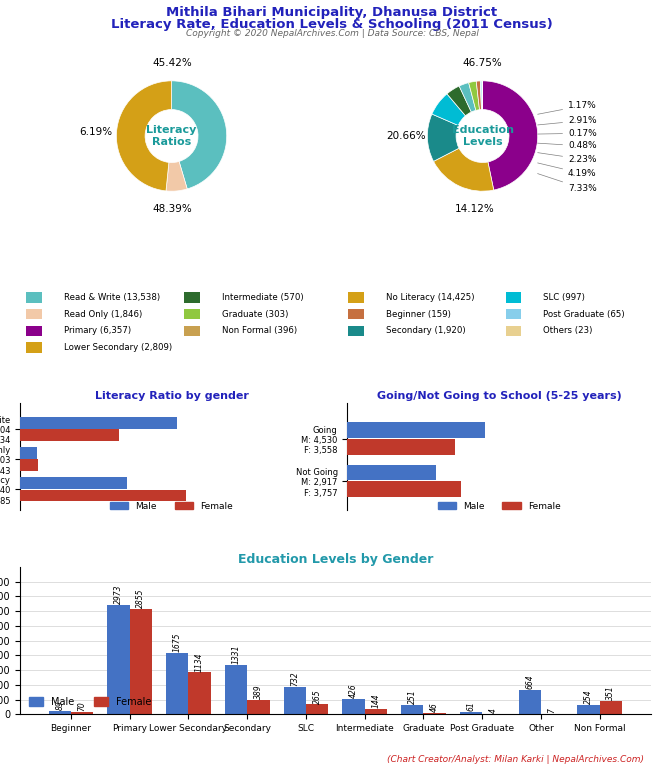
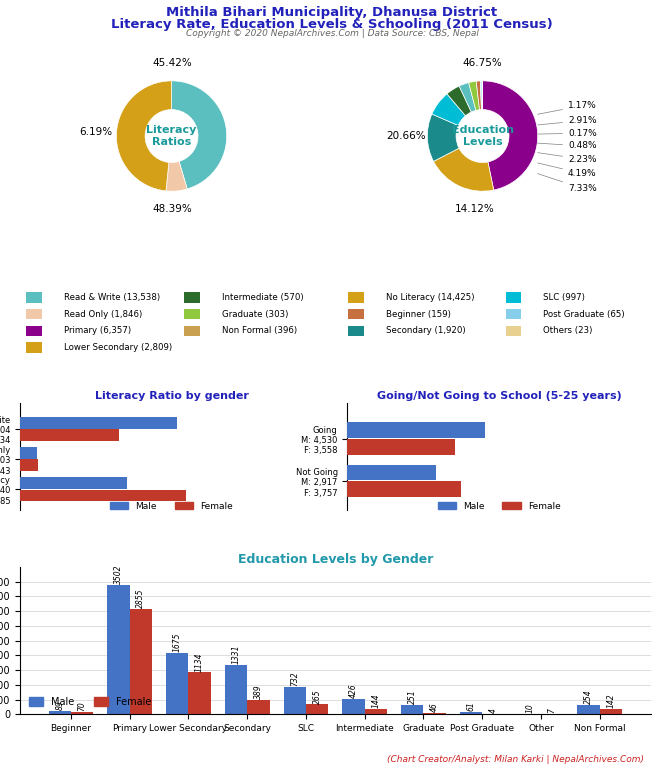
Education Levels by Gender/Male/Primary: 2973 -> 3502
Education Levels by Gender/Male/Other: 664 -> 10
Education Levels by Gender/Female/Non Formal: 351 -> 142
